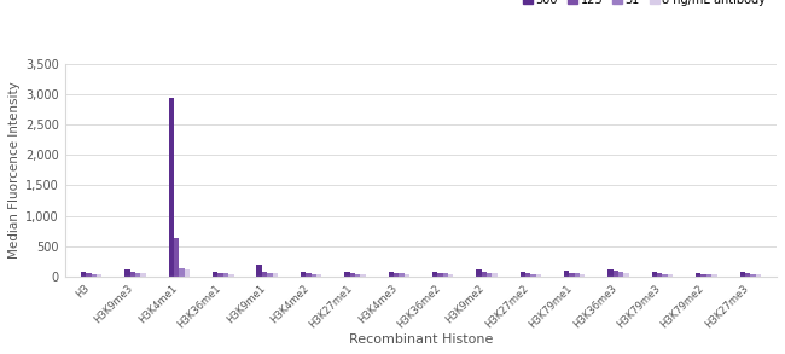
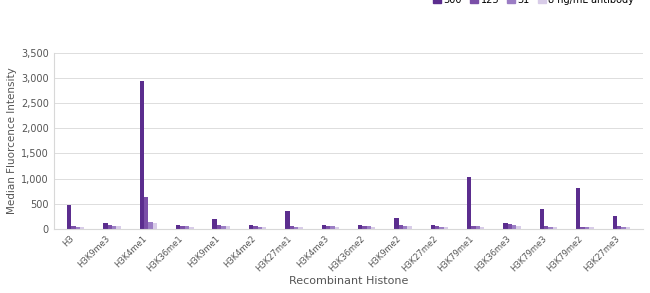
500/H3: 80 -> 480
500/H3K27me1: 70 -> 360
500/H3K9me2: 110 -> 220
500/H3K79me1: 90 -> 1,040
500/H3K79me3: 80 -> 400
500/H3K79me2: 60 -> 820
500/H3K27me3: 70 -> 260
